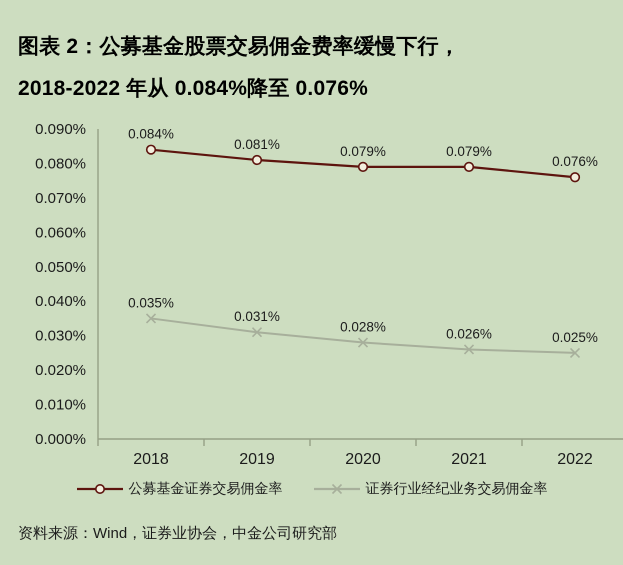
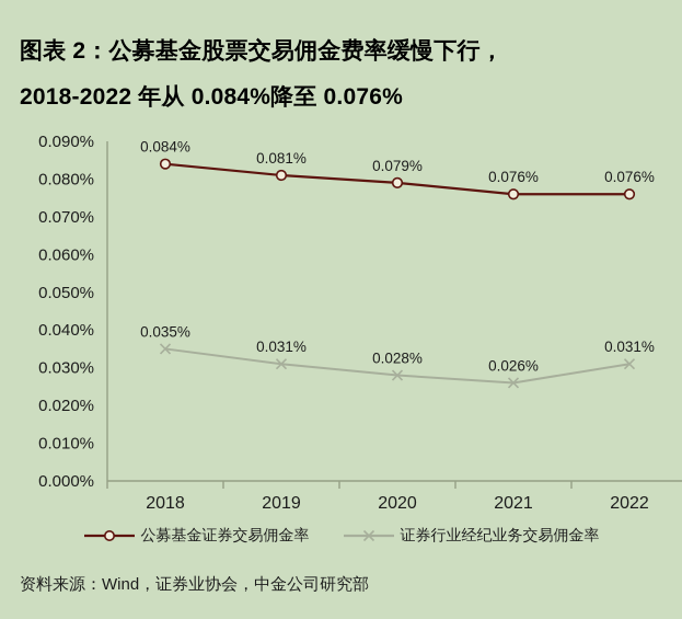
公募基金证券交易佣金率/2021: 0.079% -> 0.076%
证券行业经纪业务交易佣金率/2022: 0.025% -> 0.031%
